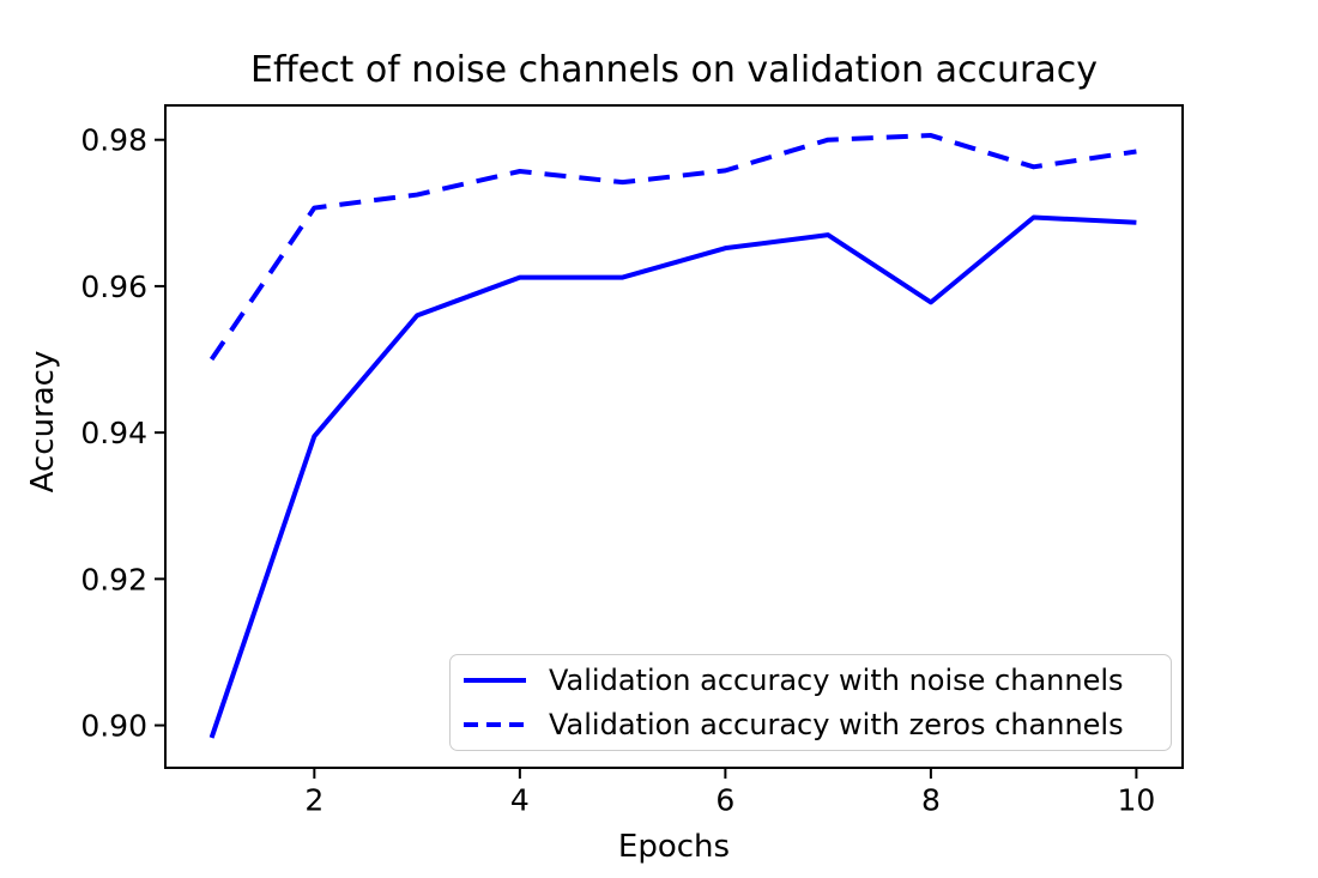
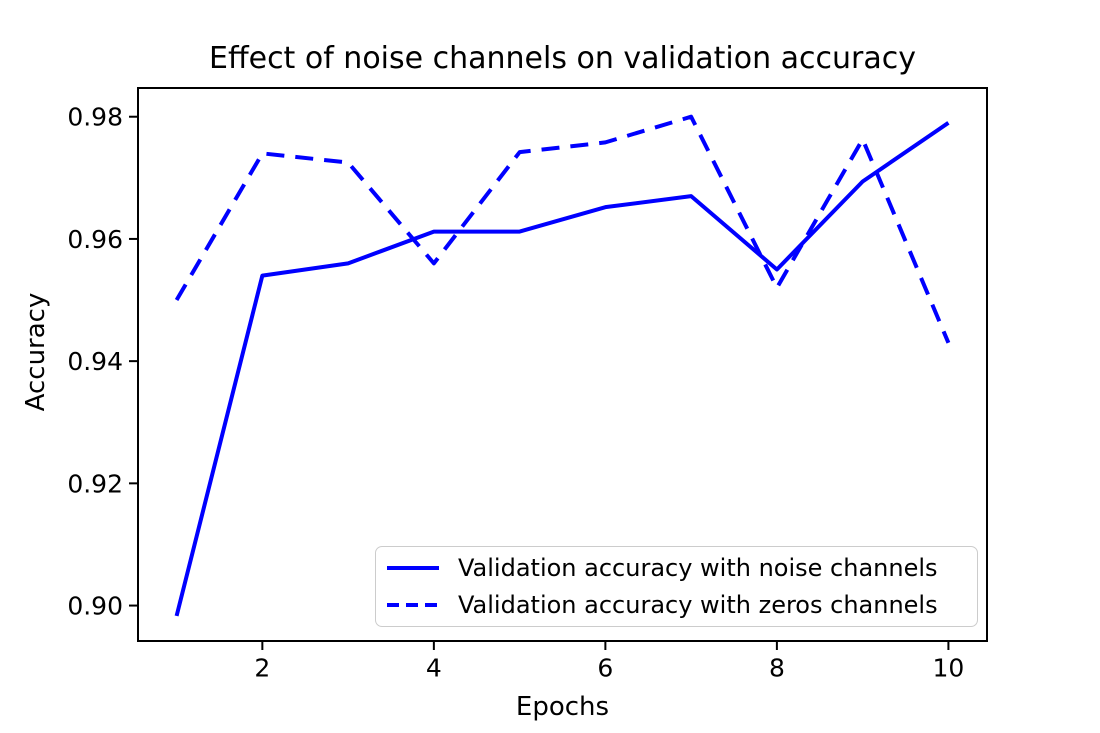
Validation accuracy with noise channels/2: 0.940 -> 0.954
Validation accuracy with zeros channels/2: 0.971 -> 0.974
Validation accuracy with zeros channels/4: 0.976 -> 0.956
Validation accuracy with noise channels/8: 0.958 -> 0.955
Validation accuracy with zeros channels/8: 0.981 -> 0.952
Validation accuracy with noise channels/10: 0.969 -> 0.979
Validation accuracy with zeros channels/10: 0.978 -> 0.943
